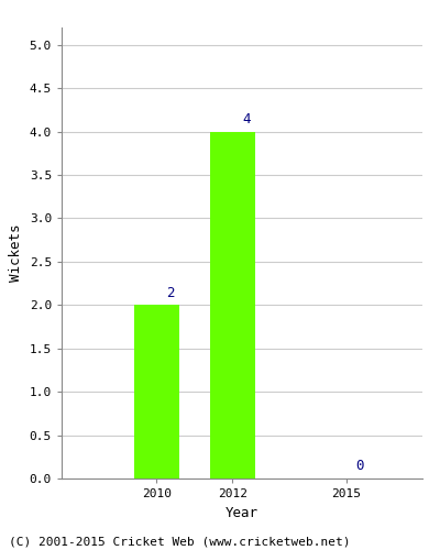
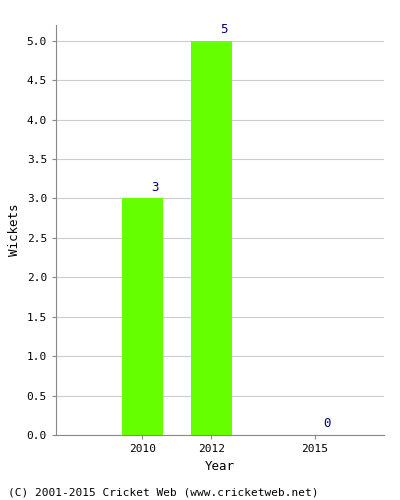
2010: 2 -> 3
2012: 4 -> 5
